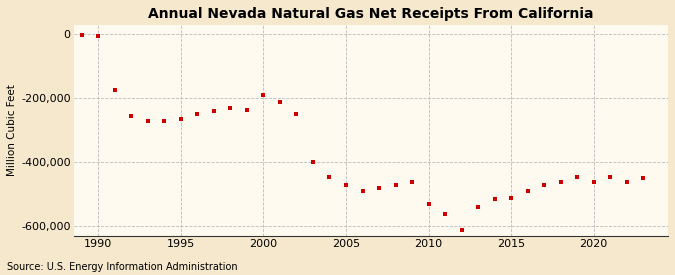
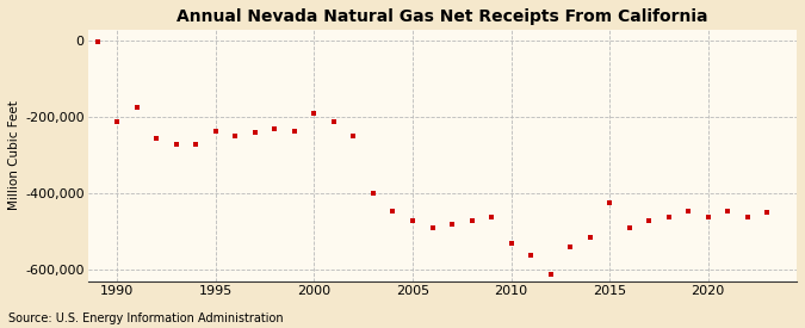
1990: -5,000 -> -210,000
1995: -265,000 -> -235,000
2015: -510,000 -> -425,000
